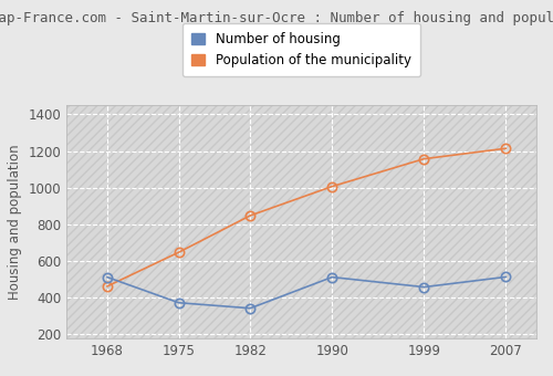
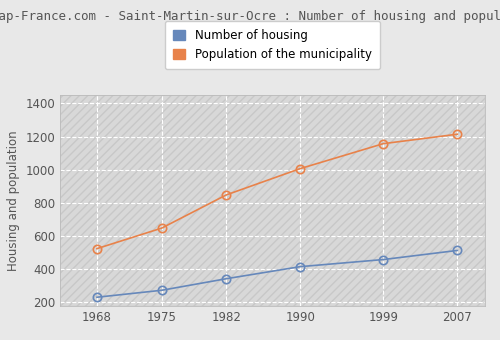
Number of housing/1968: 510 -> 230
Population of the municipality/1968: 460 -> 520
Number of housing/1975: 370 -> 270
Number of housing/1990: 510 -> 410
